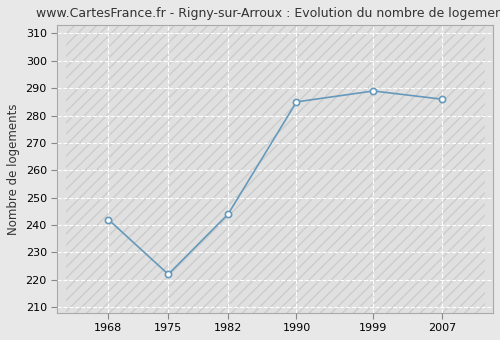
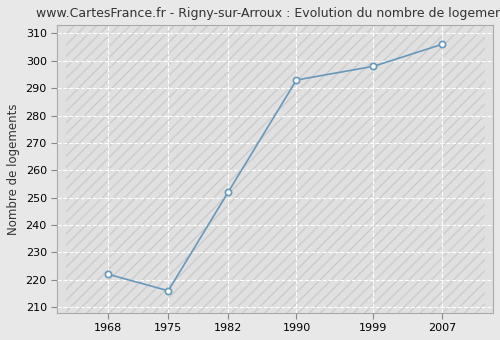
1968: 242 -> 222
1975: 222 -> 216
1982: 244 -> 252
1990: 285 -> 293
1999: 289 -> 298
2007: 286 -> 306
